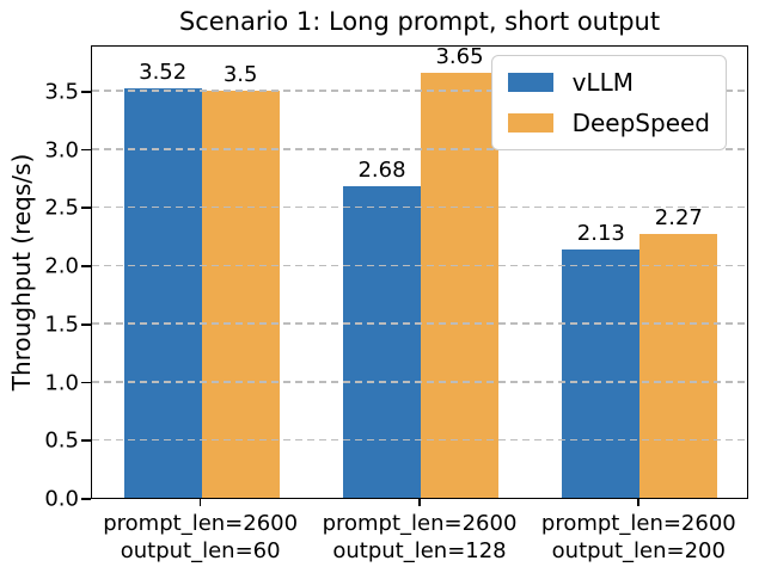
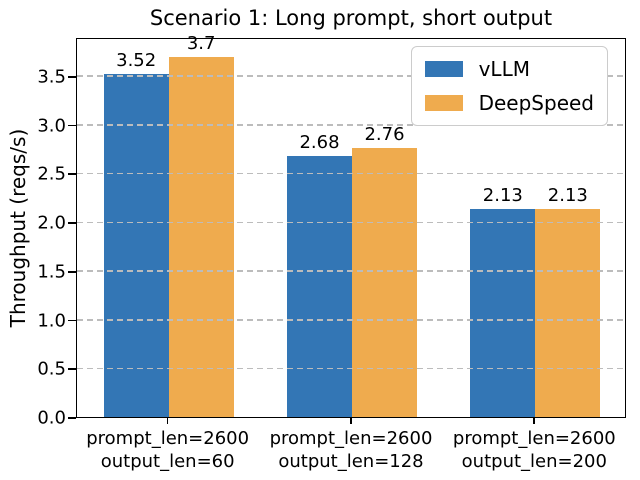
DeepSpeed/prompt_len=2600 output_len=60: 3.5 -> 3.7
DeepSpeed/prompt_len=2600 output_len=128: 3.65 -> 2.76
DeepSpeed/prompt_len=2600 output_len=200: 2.27 -> 2.13
